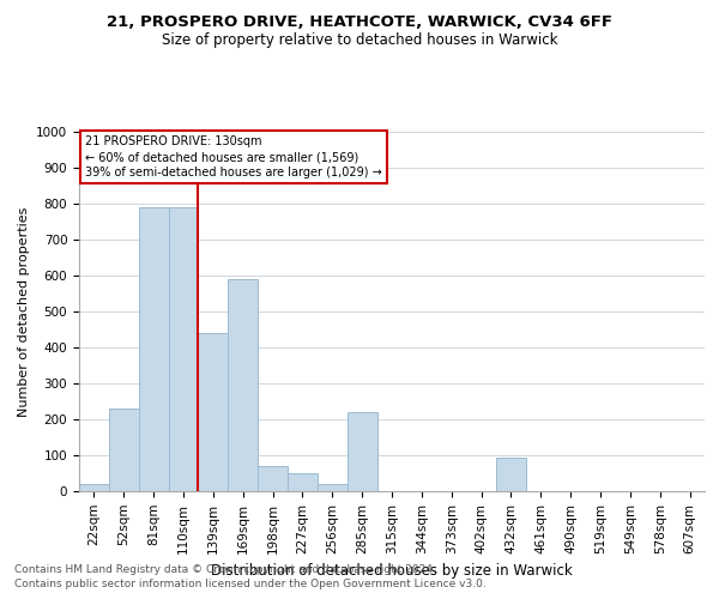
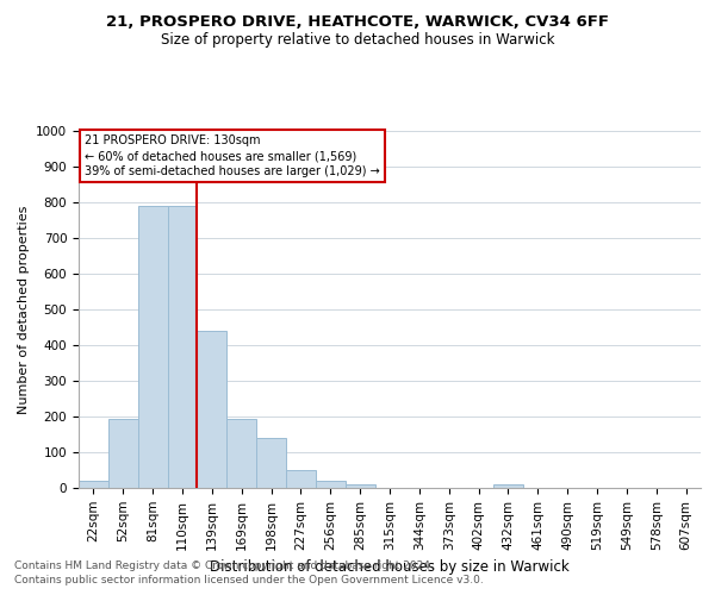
52sqm: 230 -> 195
169sqm: 590 -> 195
198sqm: 70 -> 140
285sqm: 220 -> 10
432sqm: 95 -> 10
